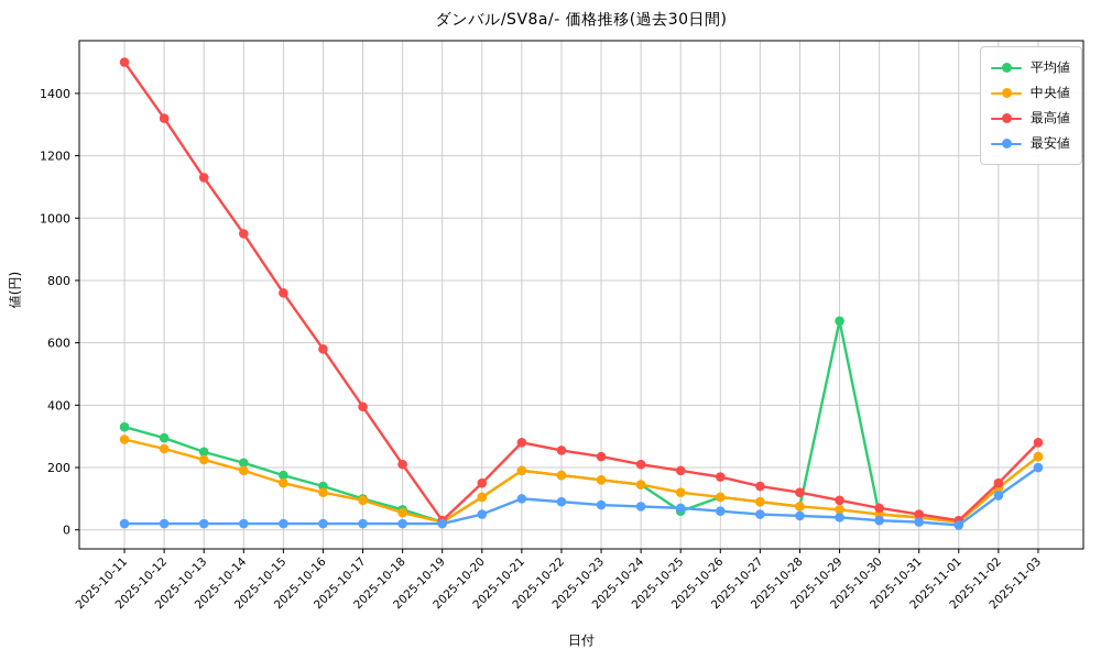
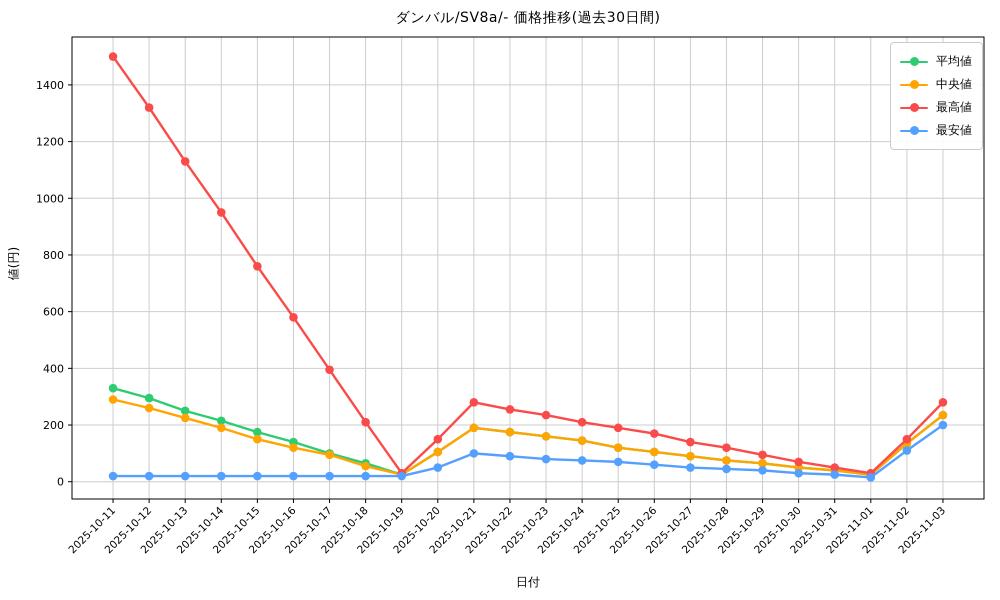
平均値/2025-10-25: 60 -> 120
平均値/2025-10-29: 670 -> 60
